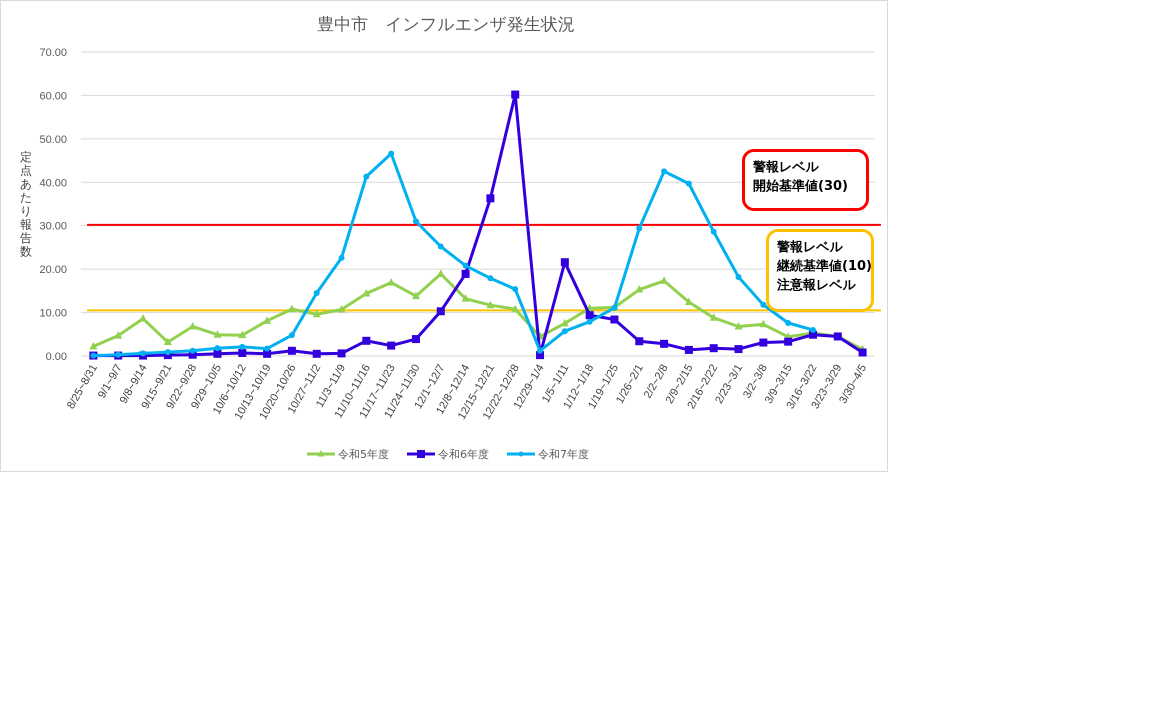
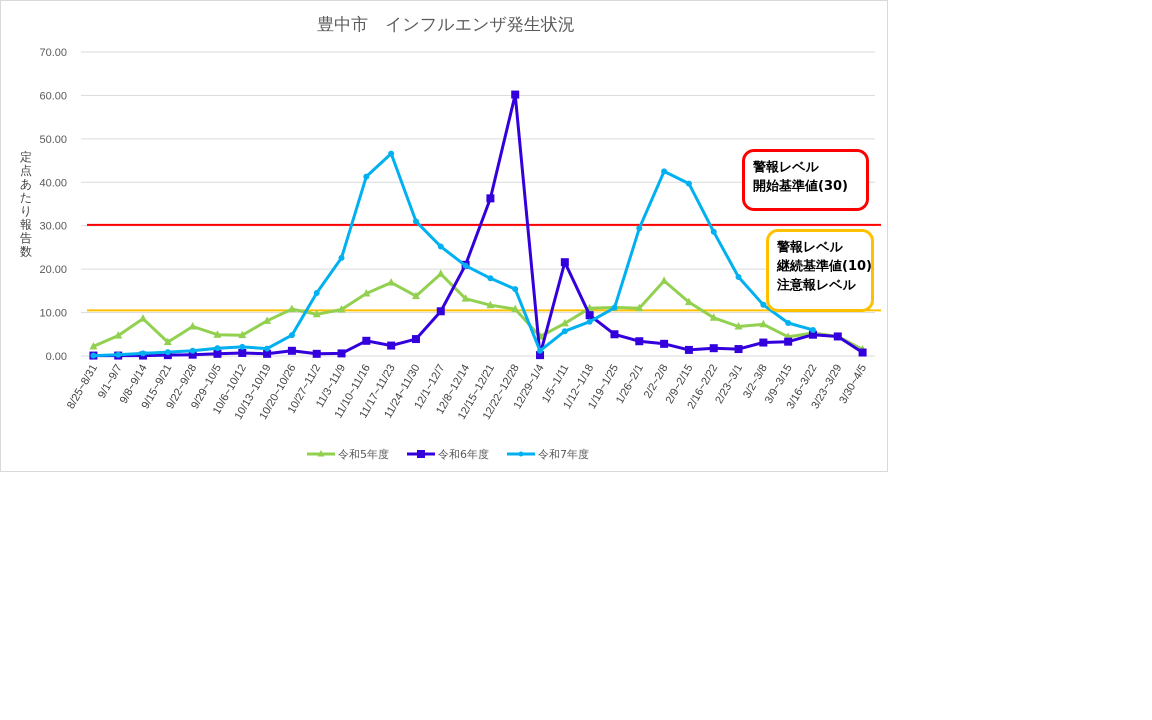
令和6年度/12/8~12/14: 19 -> 21
令和6年度/1/19~1/25: 8 -> 5
令和5年度/1/26~2/1: 15 -> 11
